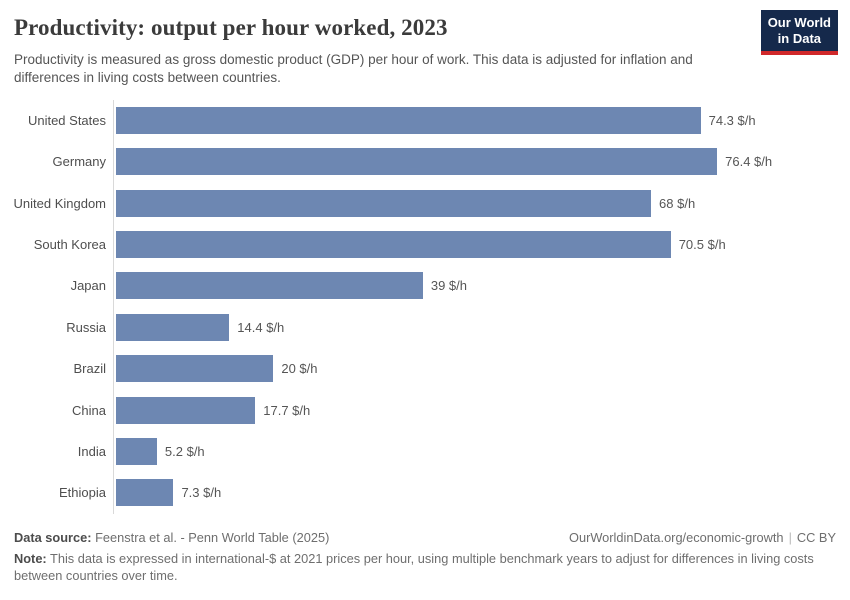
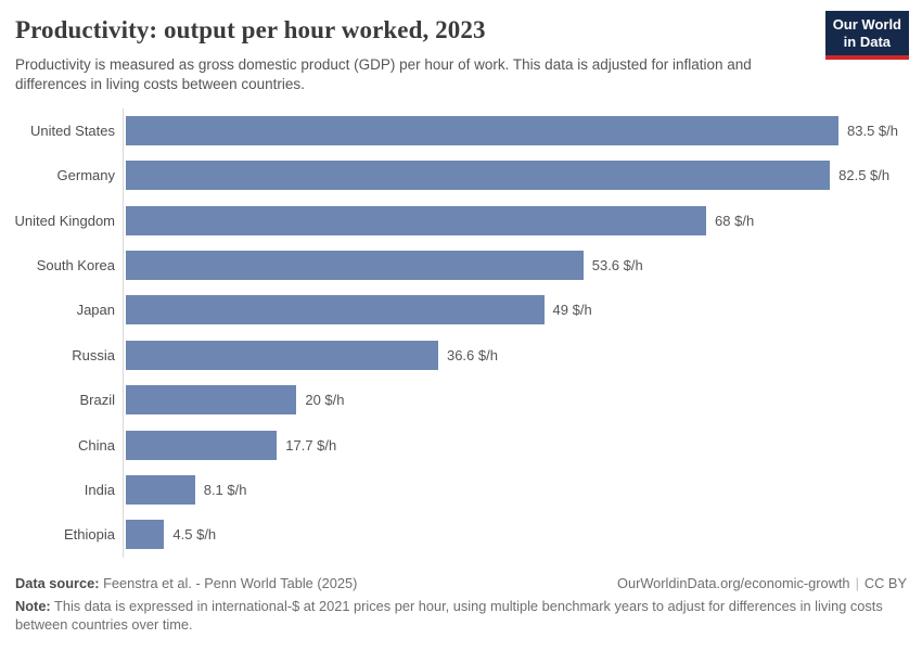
United States: 74.3 -> 83.5
Germany: 76.4 -> 82.5
South Korea: 70.5 -> 53.6
Japan: 39 -> 49
Russia: 14.4 -> 36.6
India: 5.2 -> 8.1
Ethiopia: 7.3 -> 4.5
